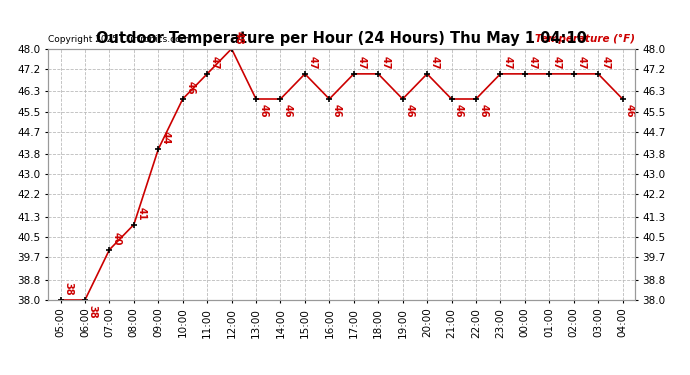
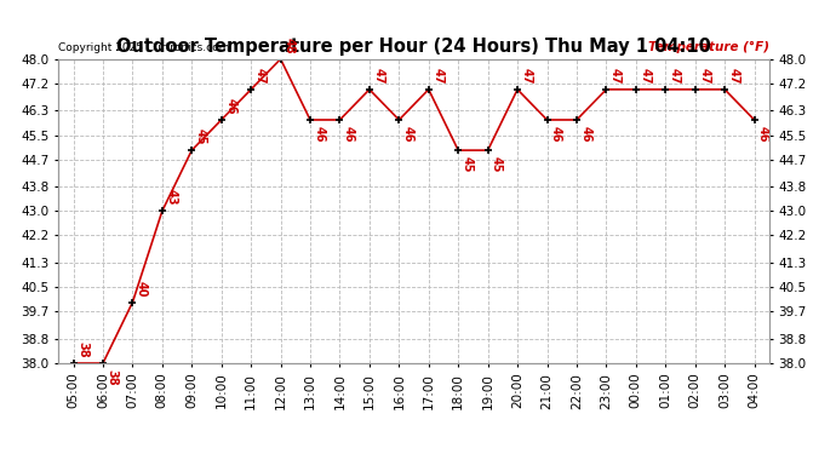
08:00: 41 -> 43
09:00: 44 -> 45
18:00: 47 -> 45
19:00: 46 -> 45
